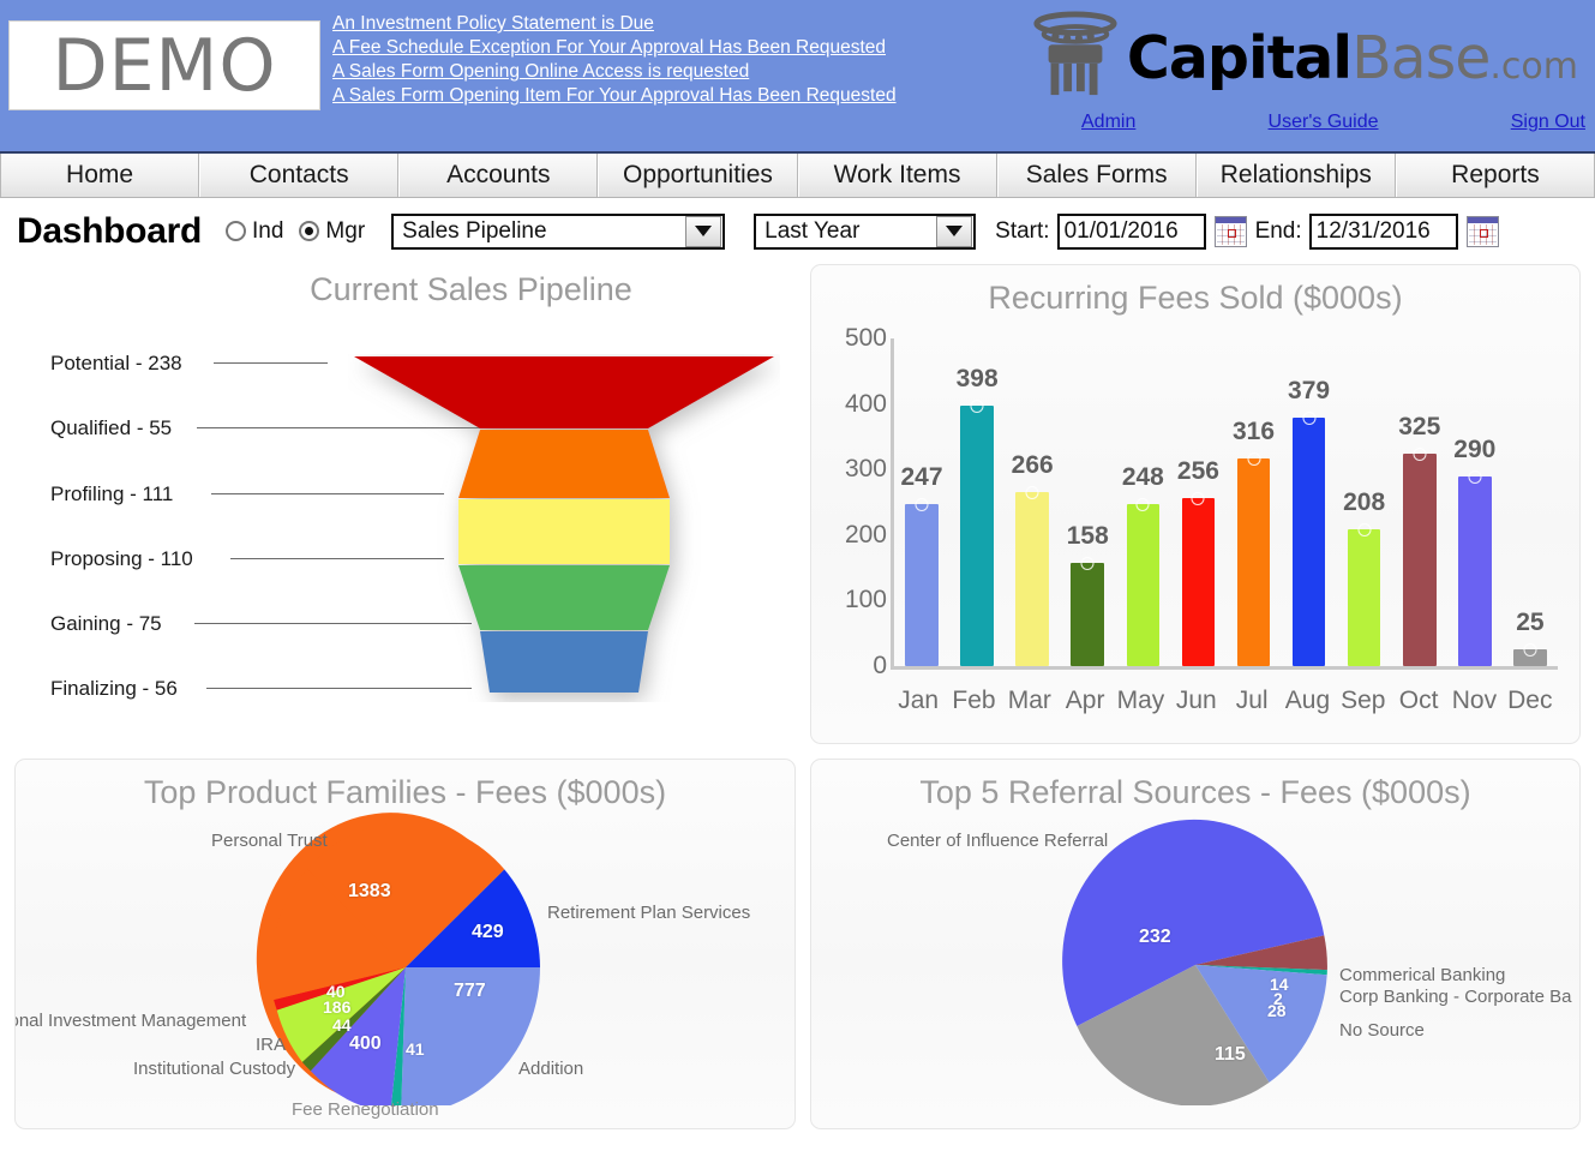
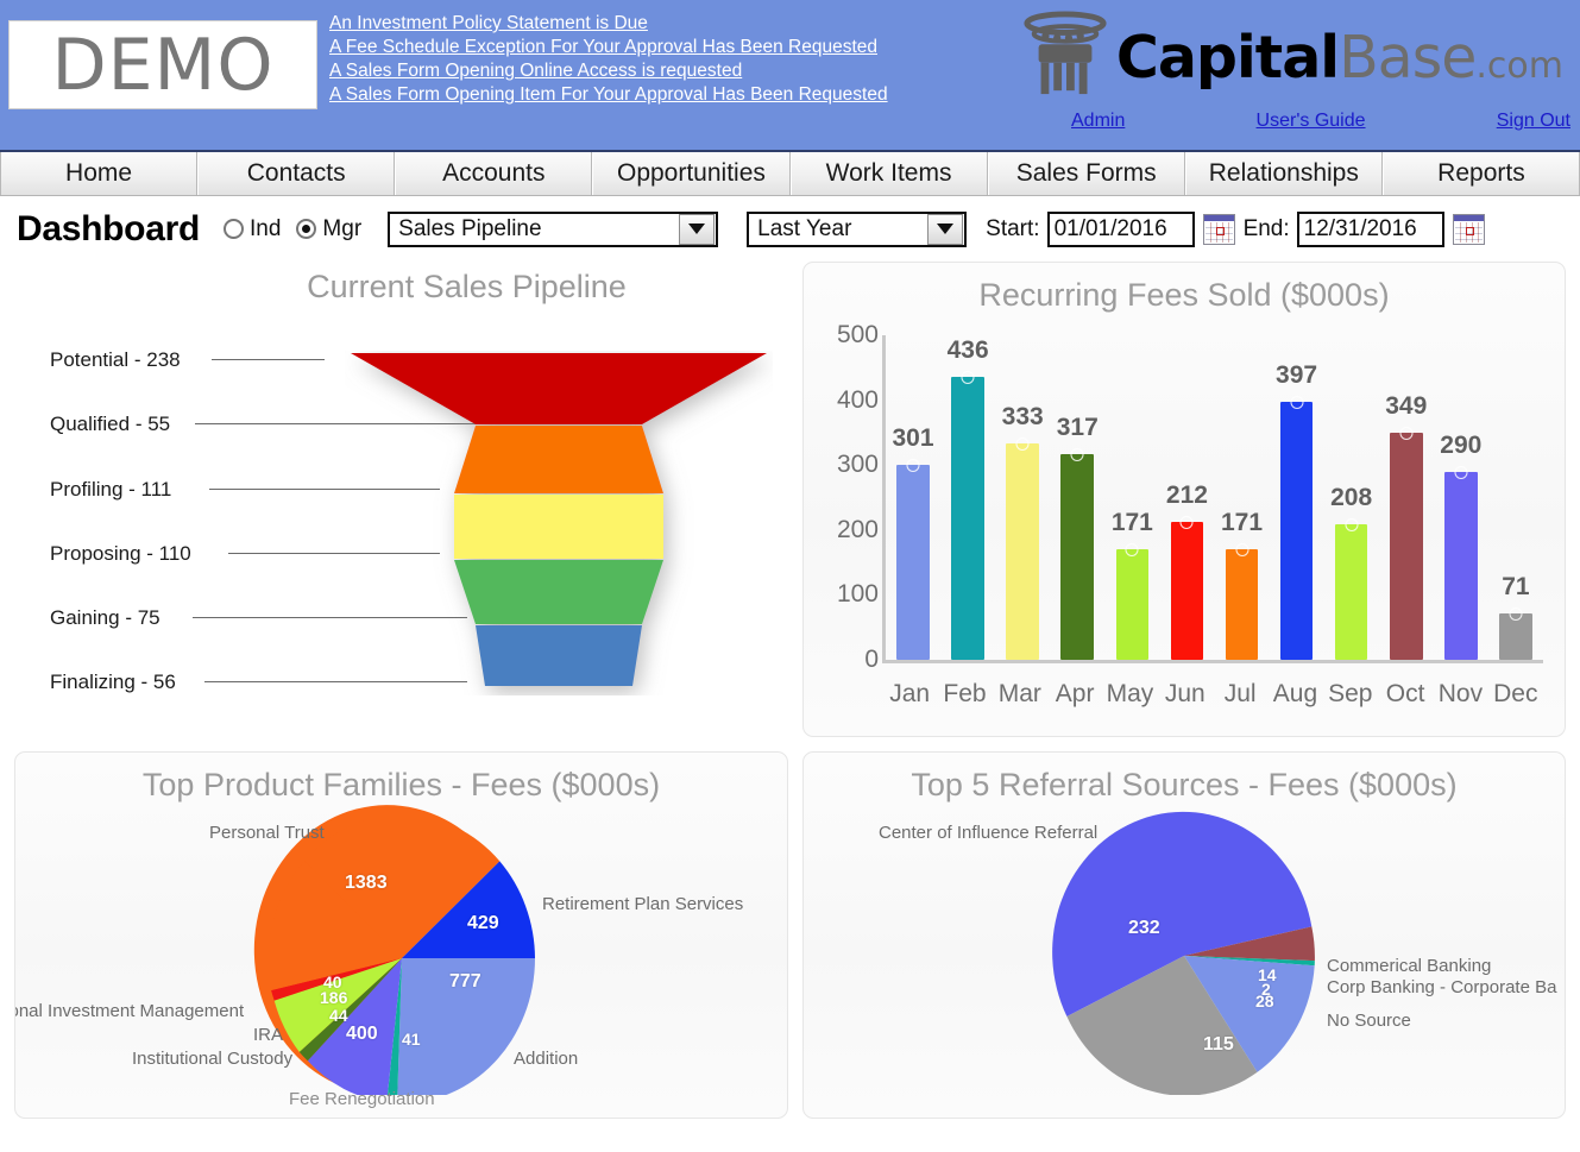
Recurring Fees Sold ($000s)/Jan: 247 -> 301
Recurring Fees Sold ($000s)/Feb: 398 -> 436
Recurring Fees Sold ($000s)/Mar: 266 -> 333
Recurring Fees Sold ($000s)/Apr: 158 -> 317
Recurring Fees Sold ($000s)/May: 248 -> 171
Recurring Fees Sold ($000s)/Jun: 256 -> 212
Recurring Fees Sold ($000s)/Jul: 316 -> 171
Recurring Fees Sold ($000s)/Aug: 379 -> 397
Recurring Fees Sold ($000s)/Oct: 325 -> 349
Recurring Fees Sold ($000s)/Dec: 25 -> 71
